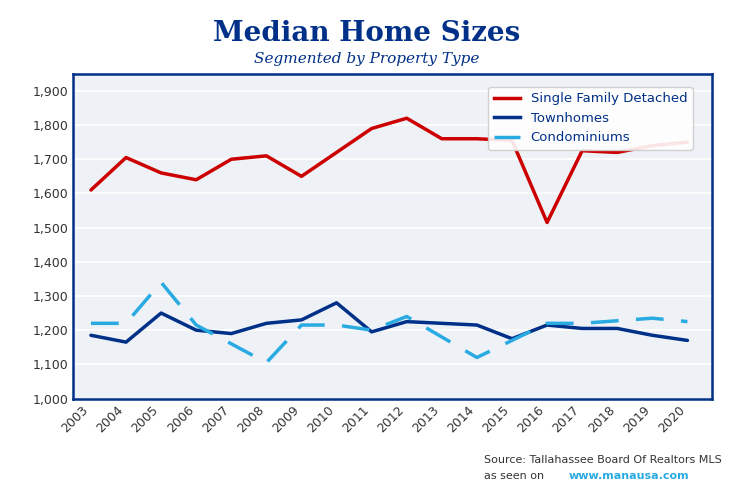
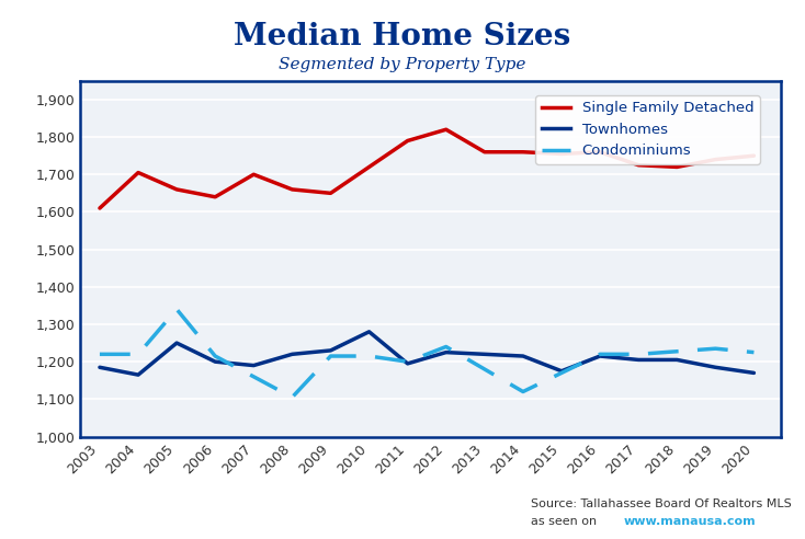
Single Family Detached/2008: 1,710 -> 1,660
Single Family Detached/2016: 1,515 -> 1,760
